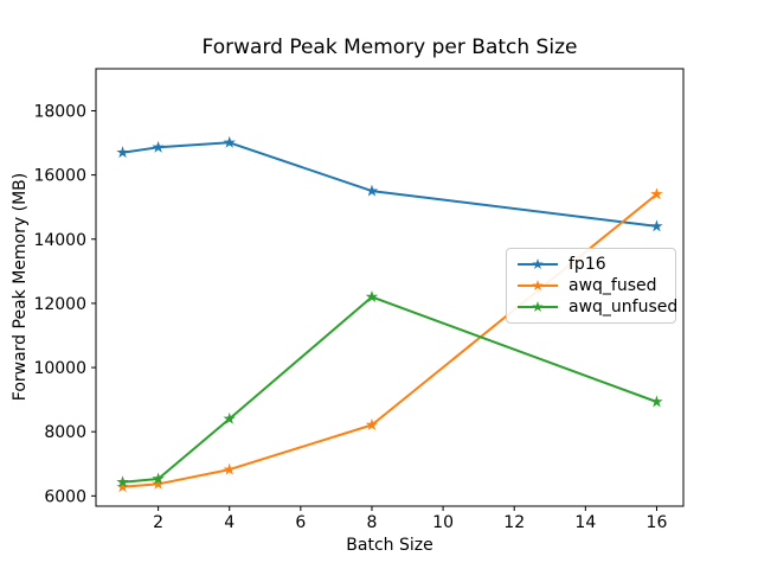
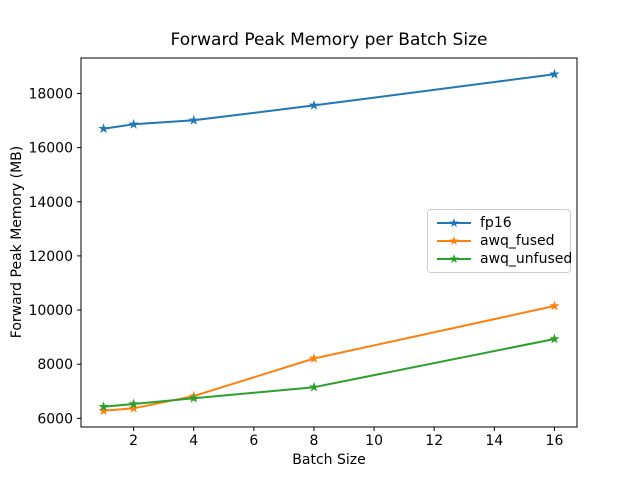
awq_unfused/4: 8400 -> 6700
fp16/8: 15500 -> 17600
awq_unfused/8: 12200 -> 7200
fp16/16: 14400 -> 18700
awq_fused/16: 15400 -> 10200
